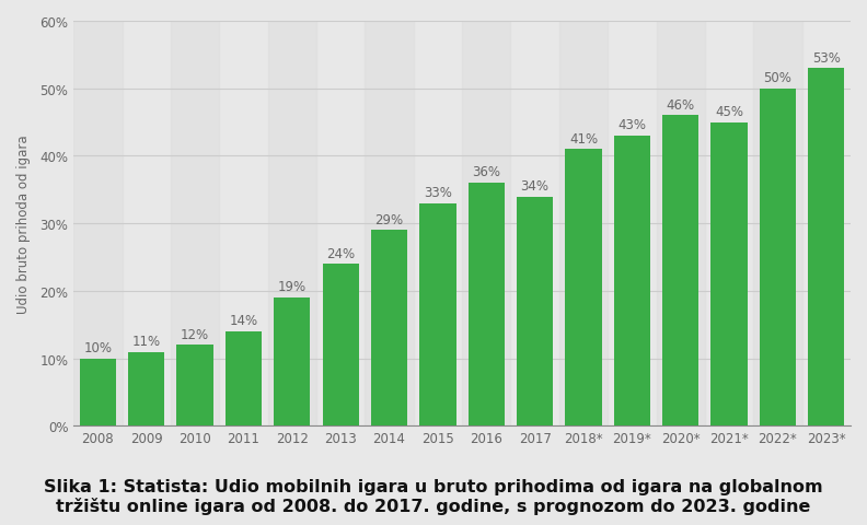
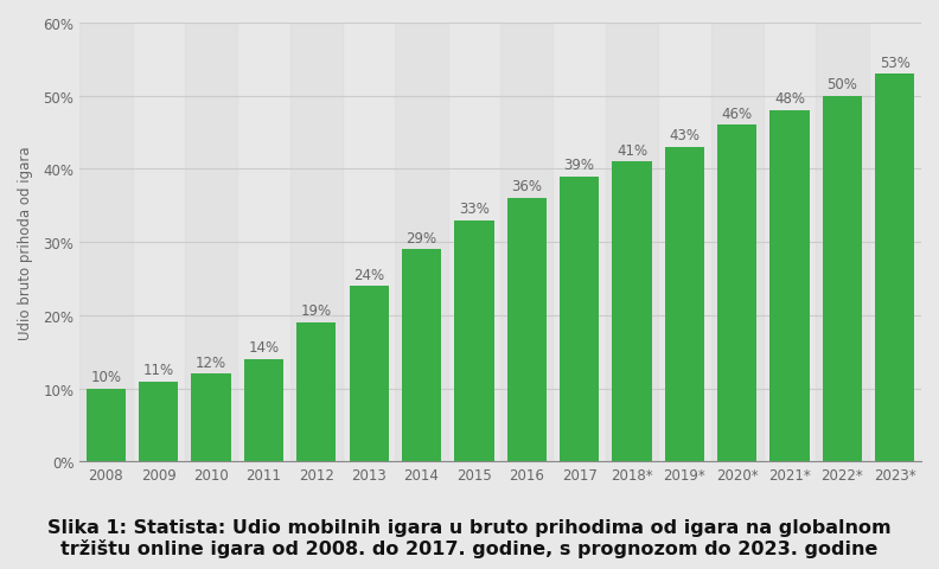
2017: 34% -> 39%
2021*: 45% -> 48%
